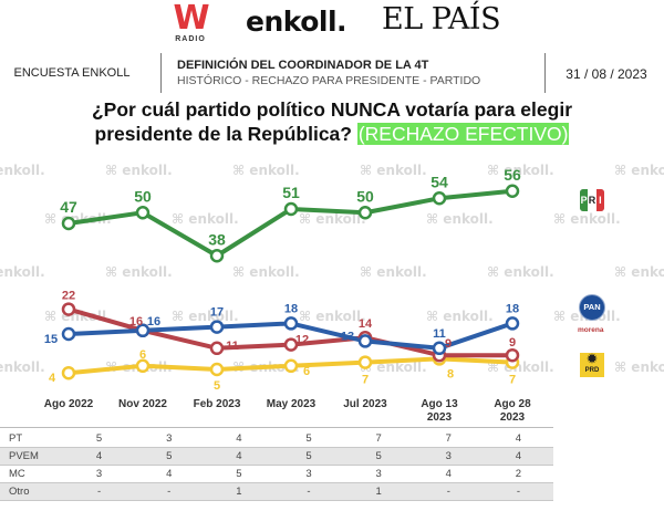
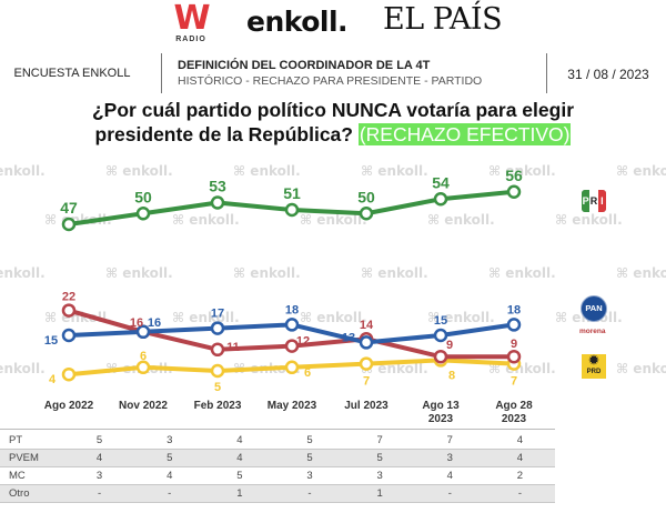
PRI/Feb 2023: 38 -> 53
PAN/Ago 13 2023: 11 -> 15
